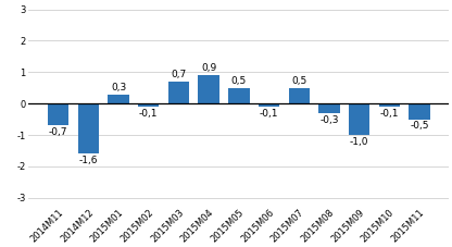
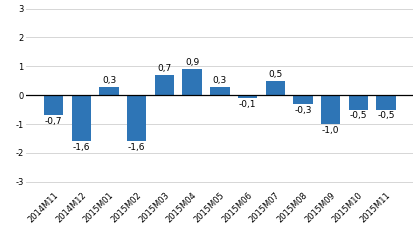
2015M02: -0,1 -> -1,6
2015M05: 0,5 -> 0,3
2015M10: -0,1 -> -0,5
